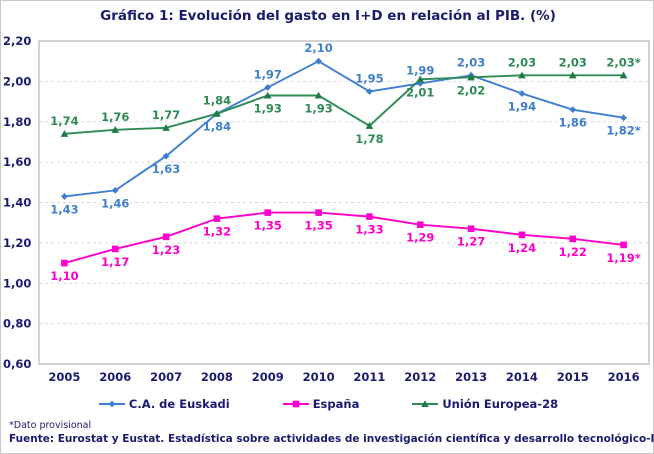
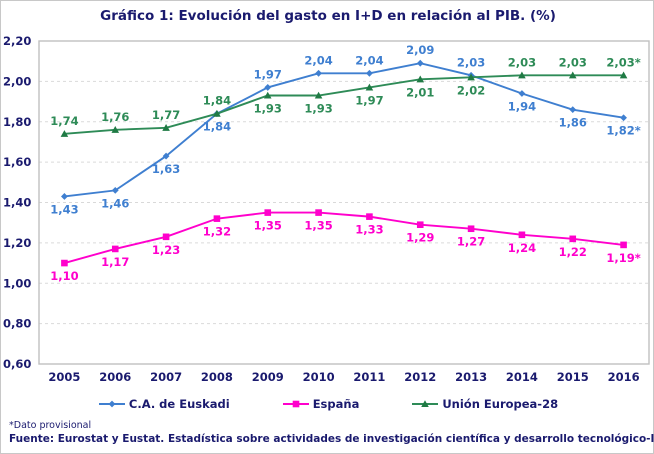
C.A. de Euskadi/2010: 2,10 -> 2,04
C.A. de Euskadi/2011: 1,95 -> 2,04
Unión Europea-28/2011: 1,78 -> 1,97
C.A. de Euskadi/2012: 1,99 -> 2,09
